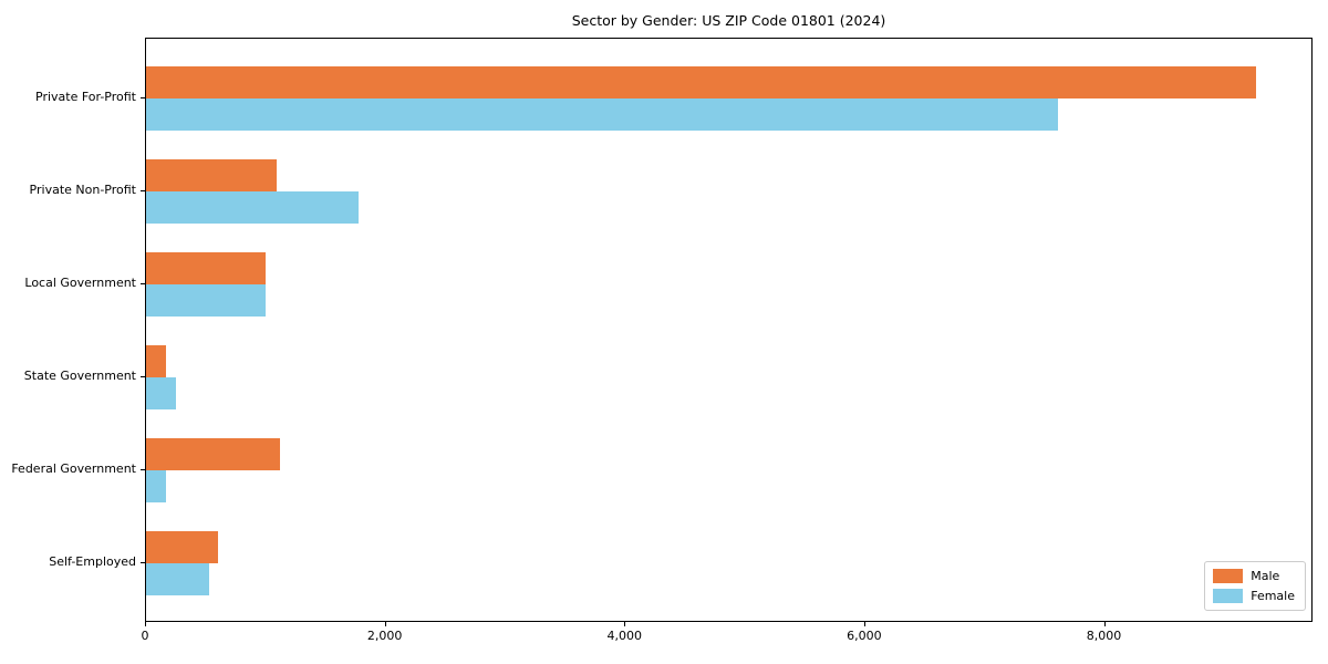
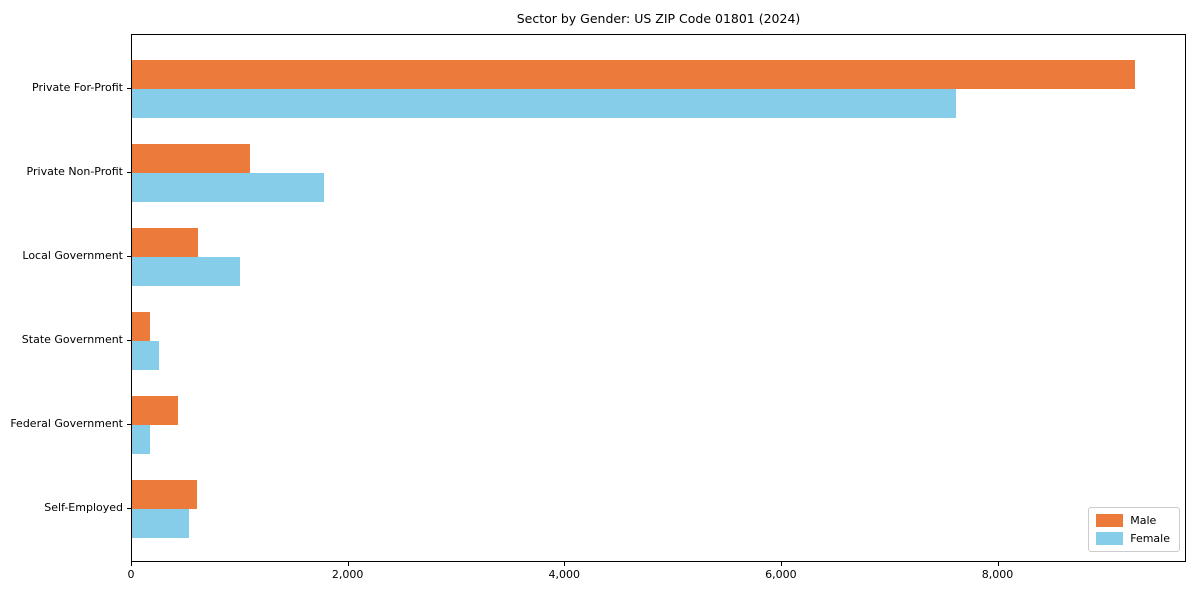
Male/Local Government: 1000 -> 610
Male/Federal Government: 1120 -> 420
